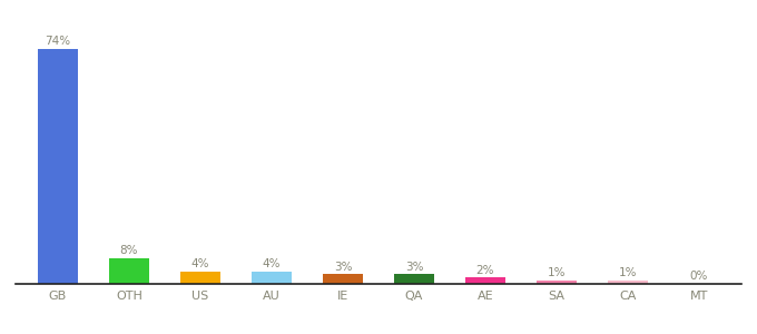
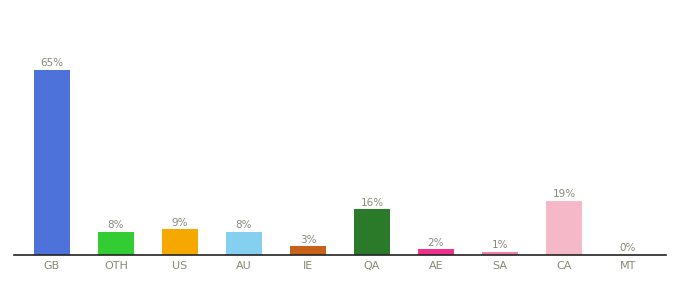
GB: 74% -> 65%
US: 4% -> 9%
AU: 4% -> 8%
QA: 3% -> 16%
CA: 1% -> 19%
